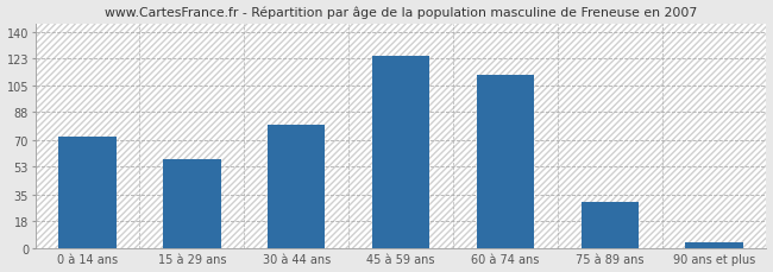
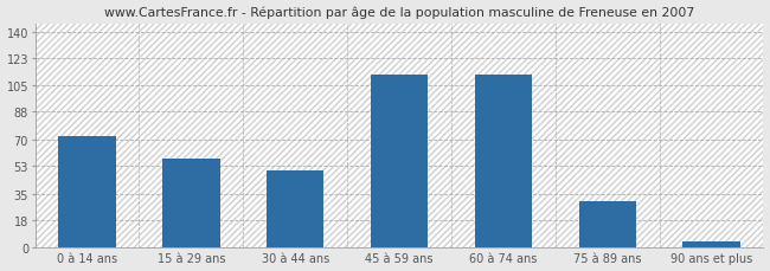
30 à 44 ans: 80 -> 50
45 à 59 ans: 124 -> 112
